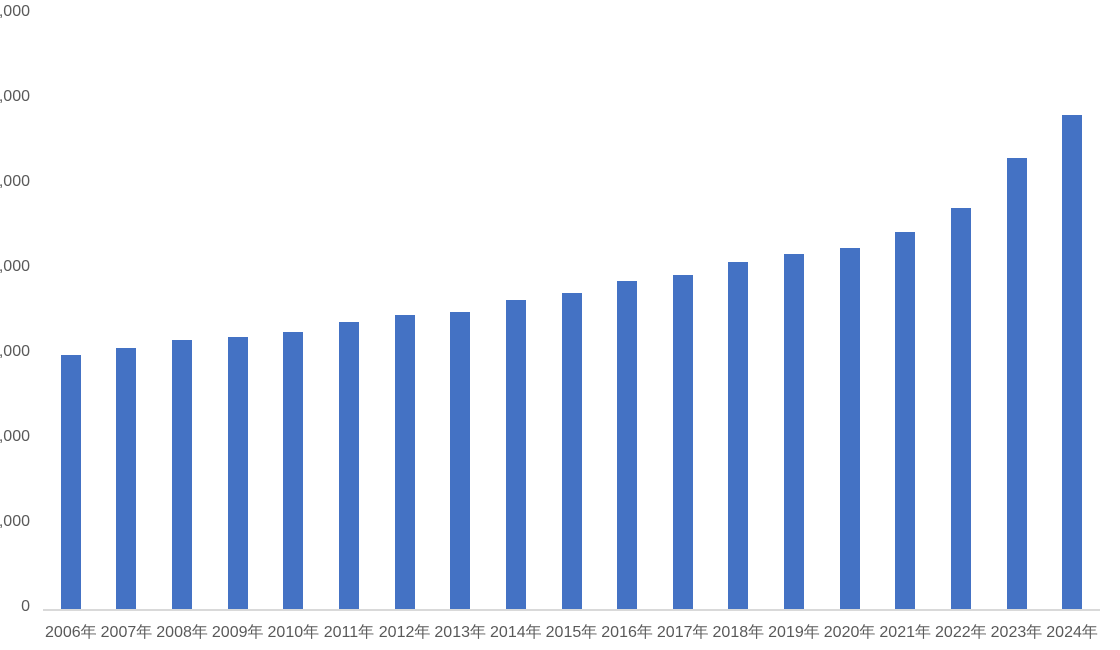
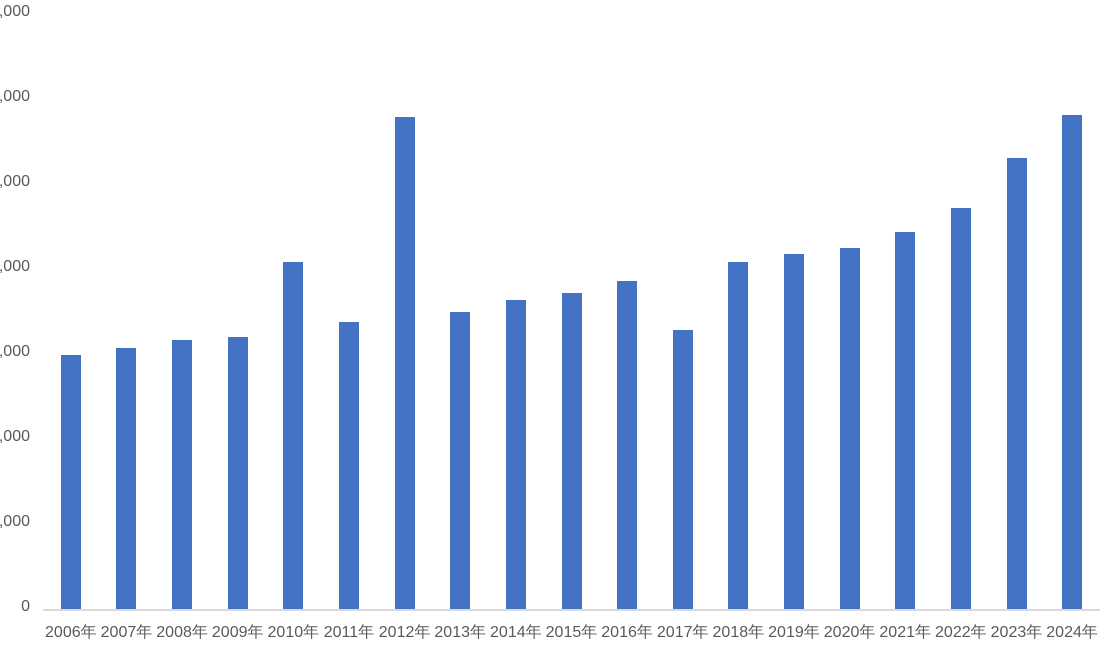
2010年: 3300 -> 4100
2012年: 3500 -> 5800
2017年: 3900 -> 3300
